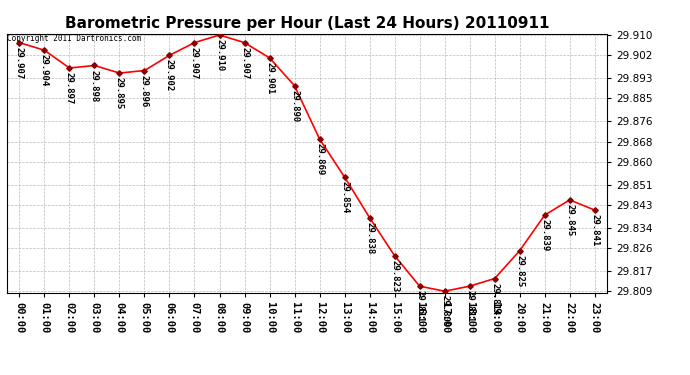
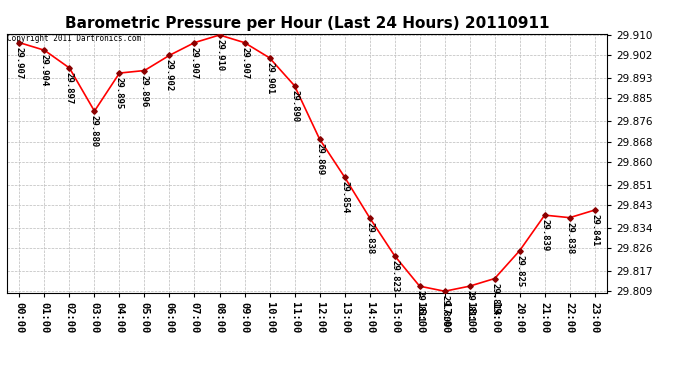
03:00: 29.898 -> 29.880
22:00: 29.845 -> 29.838
